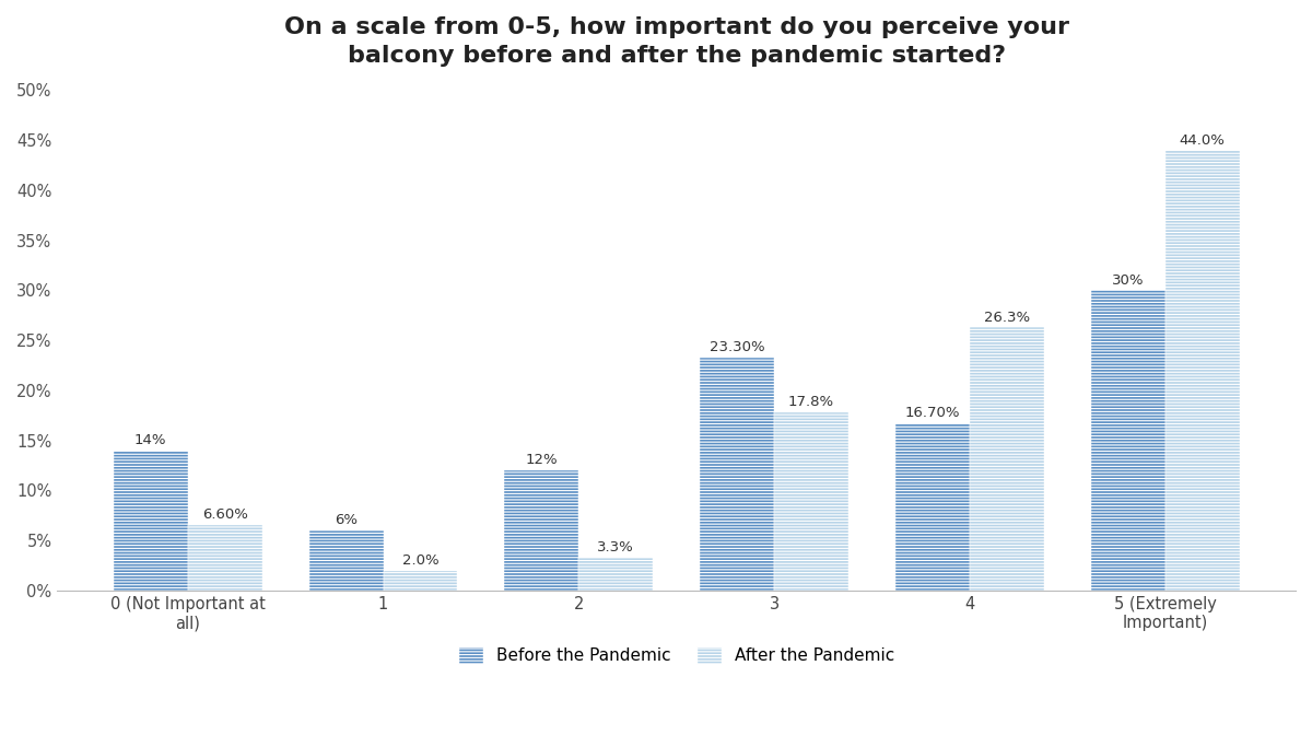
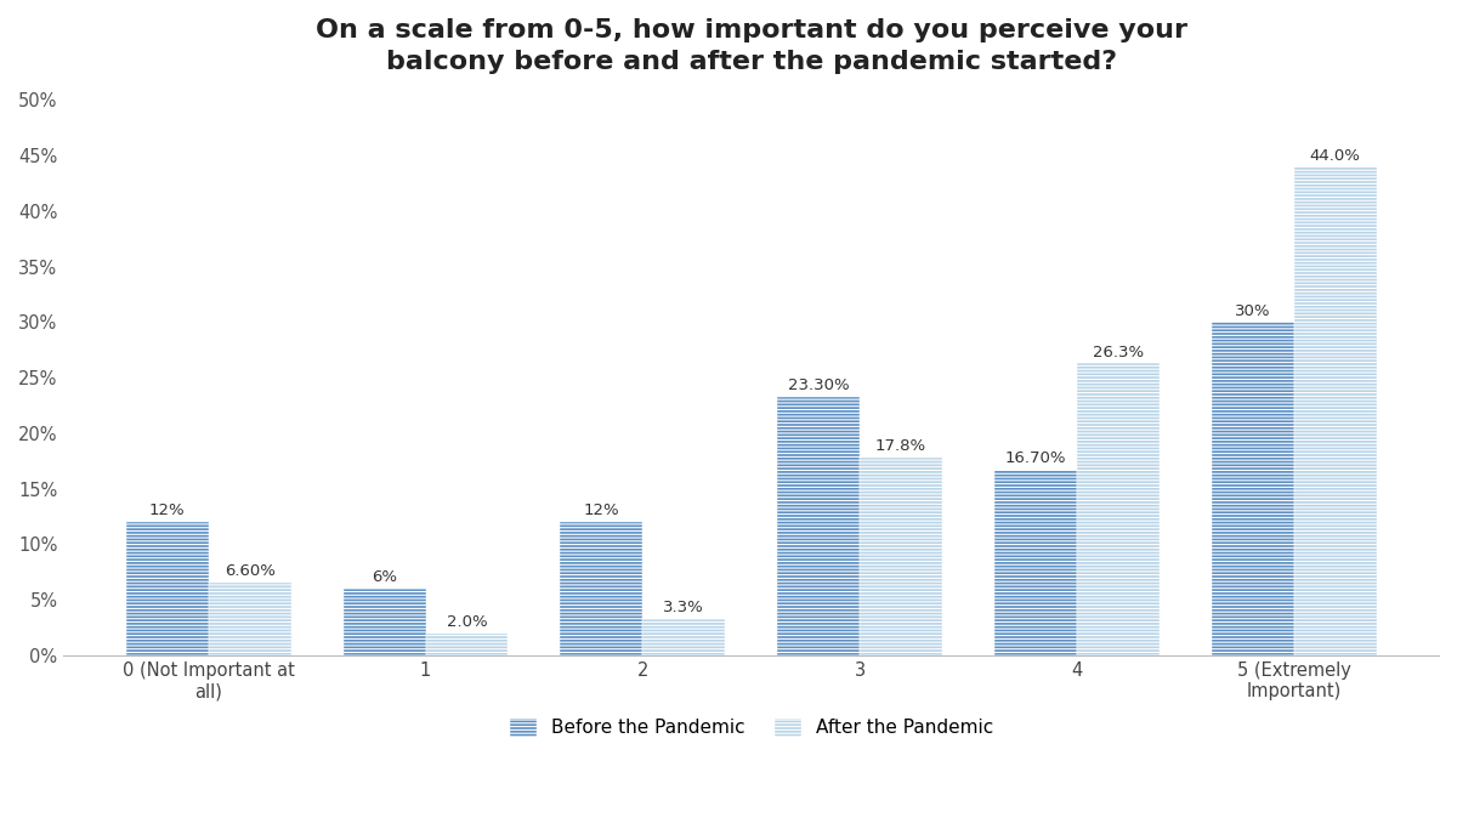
Before the Pandemic/0 (Not Important at all): 14% -> 12%
